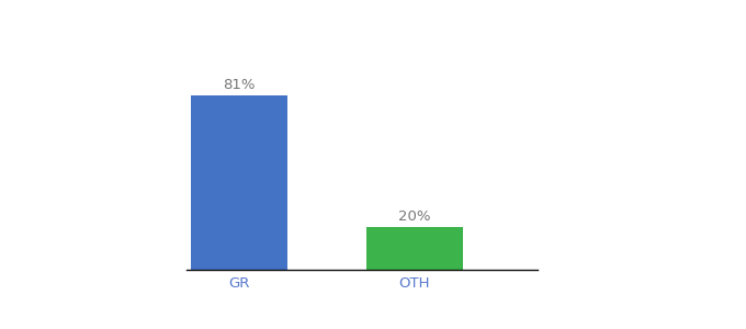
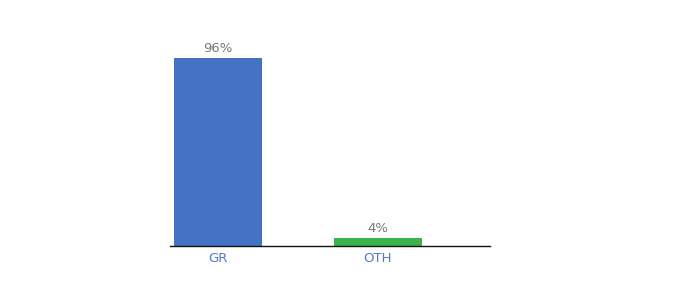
GR: 81% -> 96%
OTH: 20% -> 4%
